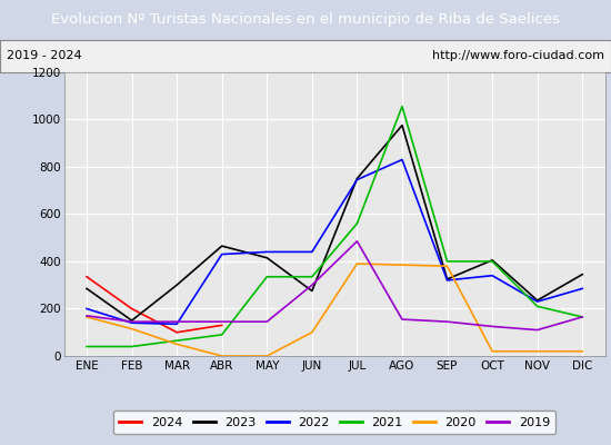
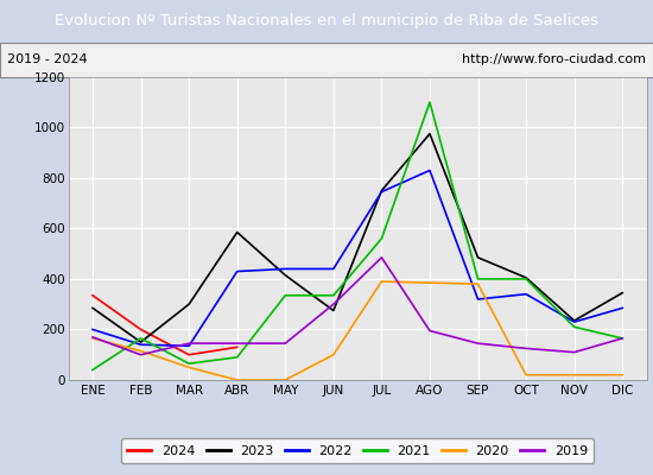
2021/FEB: 40 -> 165
2019/FEB: 145 -> 100
2023/ABR: 465 -> 585
2021/AGO: 1055 -> 1100
2019/AGO: 155 -> 195
2023/SEP: 325 -> 485
